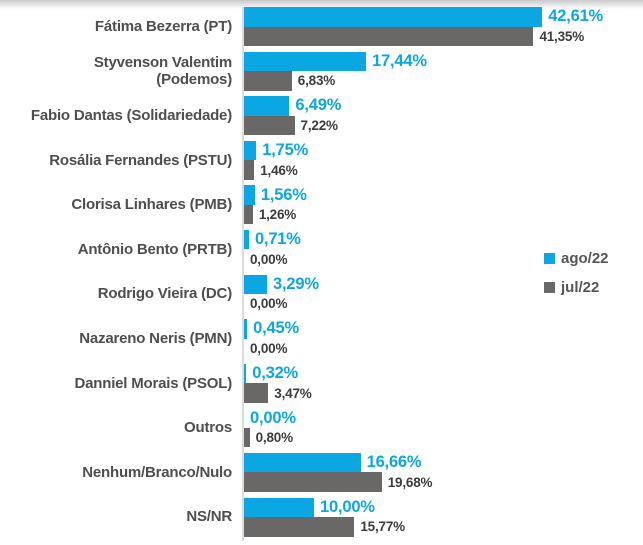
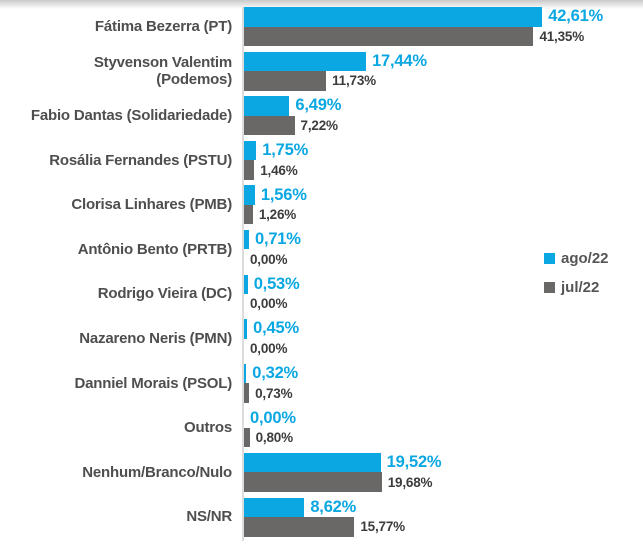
jul/22/Styvenson Valentim (Podemos): 6,83% -> 11,73%
ago/22/Rodrigo Vieira (DC): 3,29% -> 0,53%
jul/22/Danniel Morais (PSOL): 3,47% -> 0,73%
ago/22/Nenhum/Branco/Nulo: 16,66% -> 19,52%
ago/22/NS/NR: 10,00% -> 8,62%
